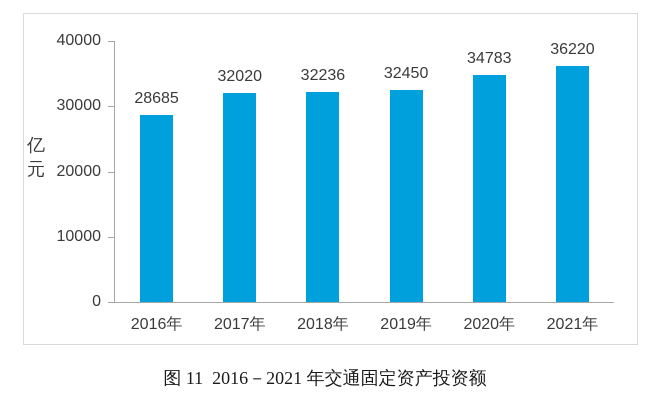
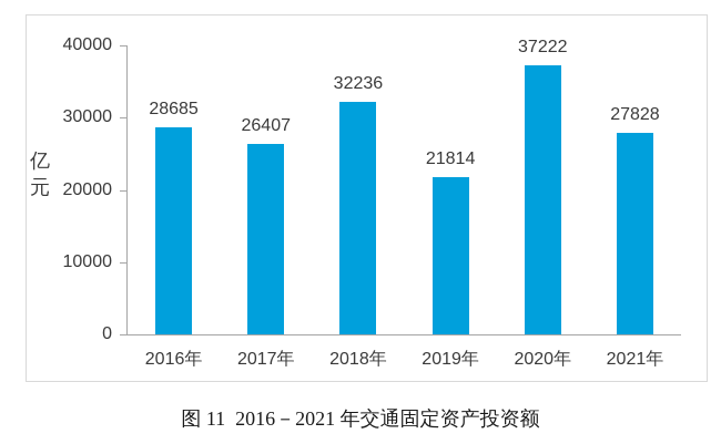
2017年: 32020 -> 26407
2019年: 32450 -> 21814
2020年: 34783 -> 37222
2021年: 36220 -> 27828
